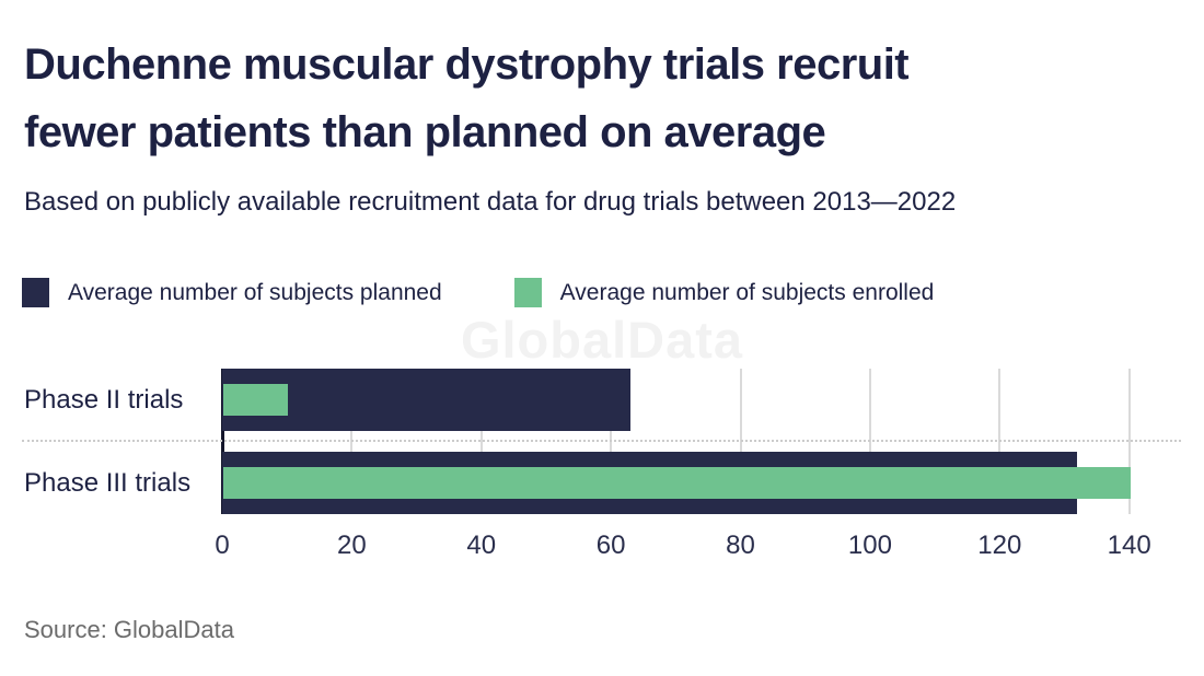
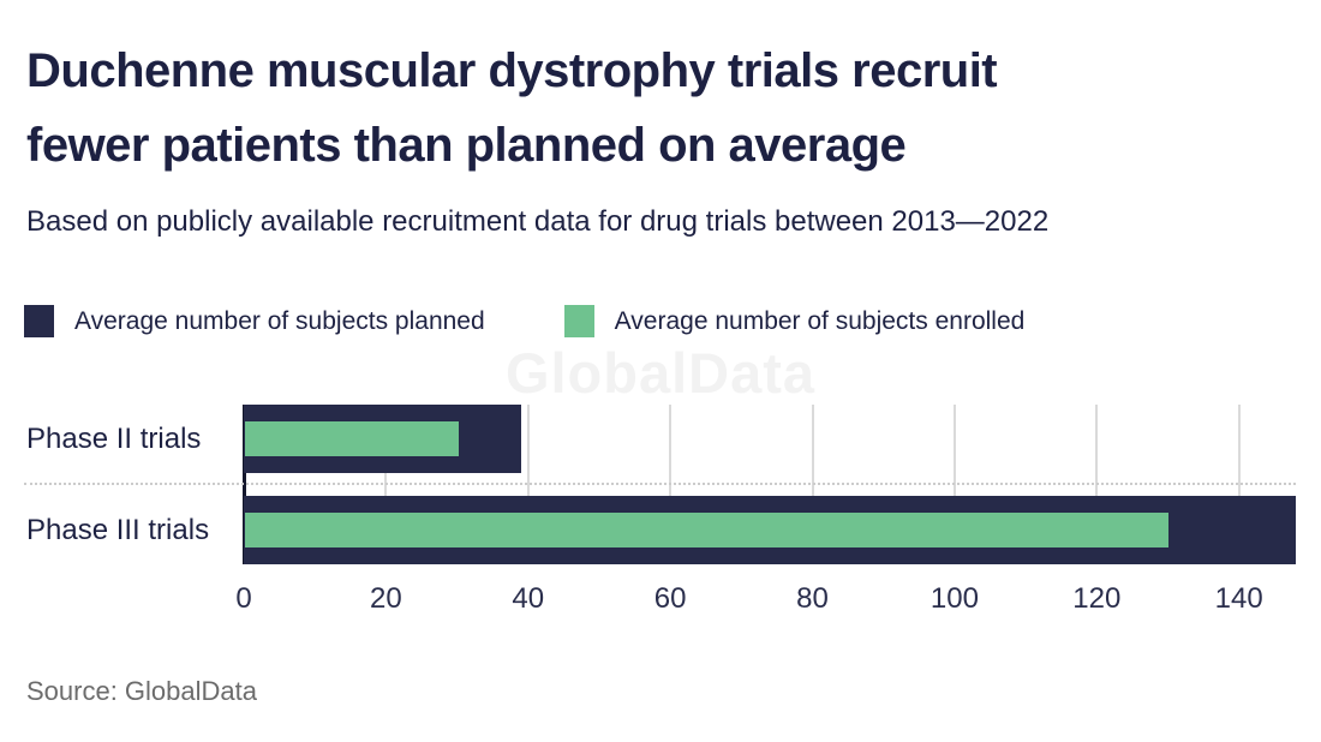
Average number of subjects planned/Phase II trials: 63 -> 39
Average number of subjects enrolled/Phase II trials: 10 -> 30
Average number of subjects planned/Phase III trials: 132 -> 148
Average number of subjects enrolled/Phase III trials: 140 -> 130
